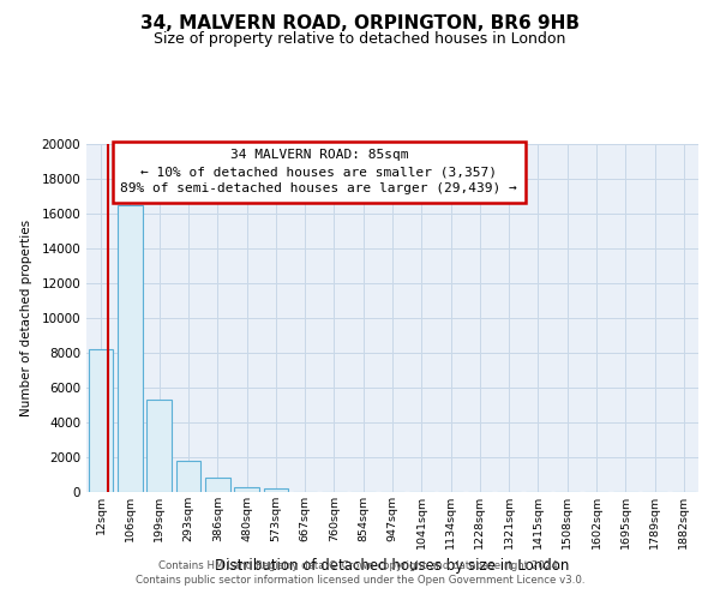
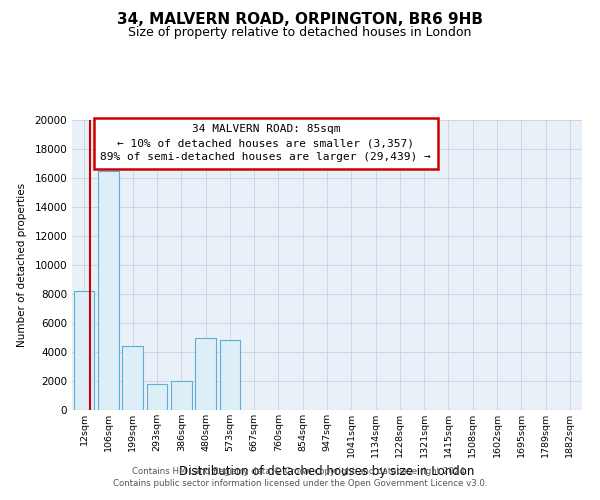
199sqm: 5300 -> 4400
386sqm: 800 -> 2000
480sqm: 300 -> 5000
573sqm: 200 -> 4800
